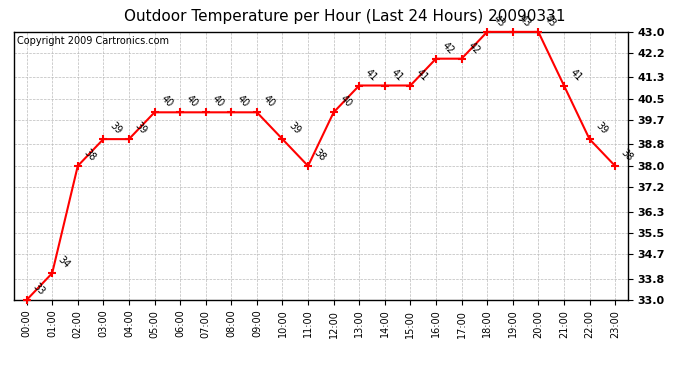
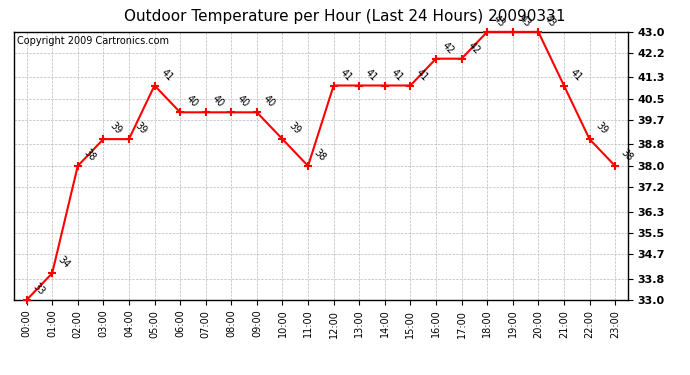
05:00: 40 -> 41
12:00: 40 -> 41
